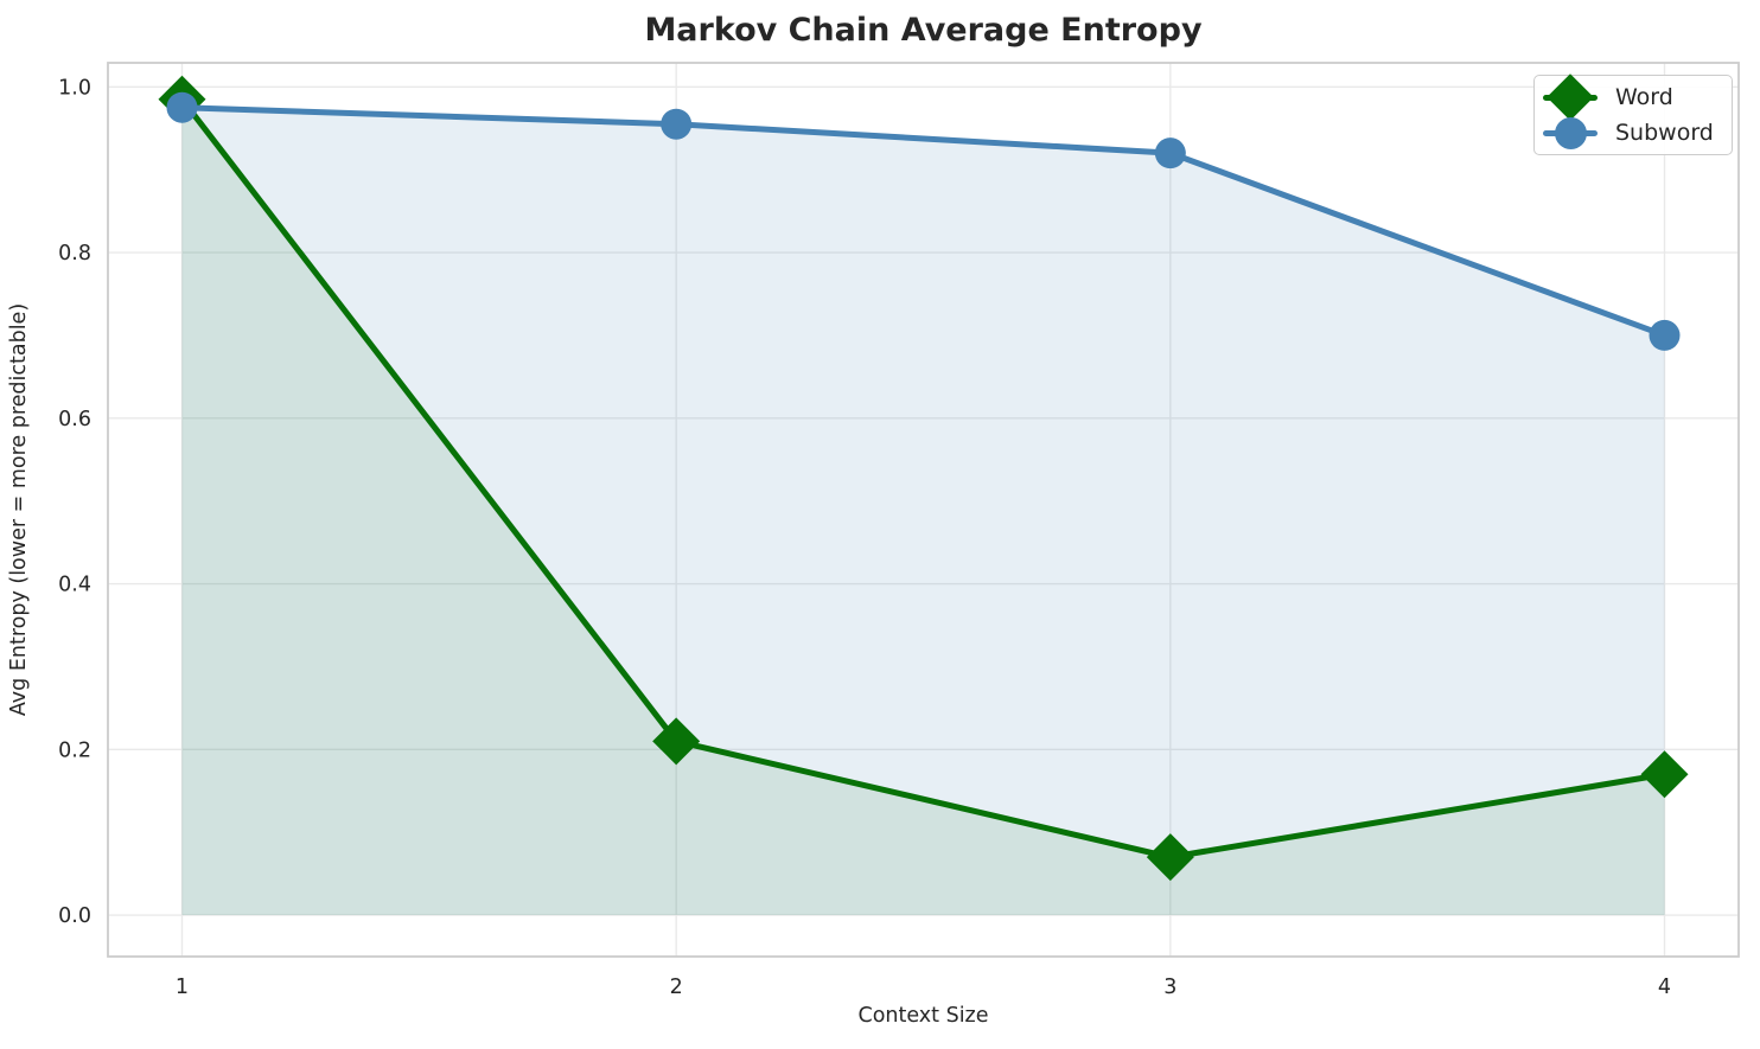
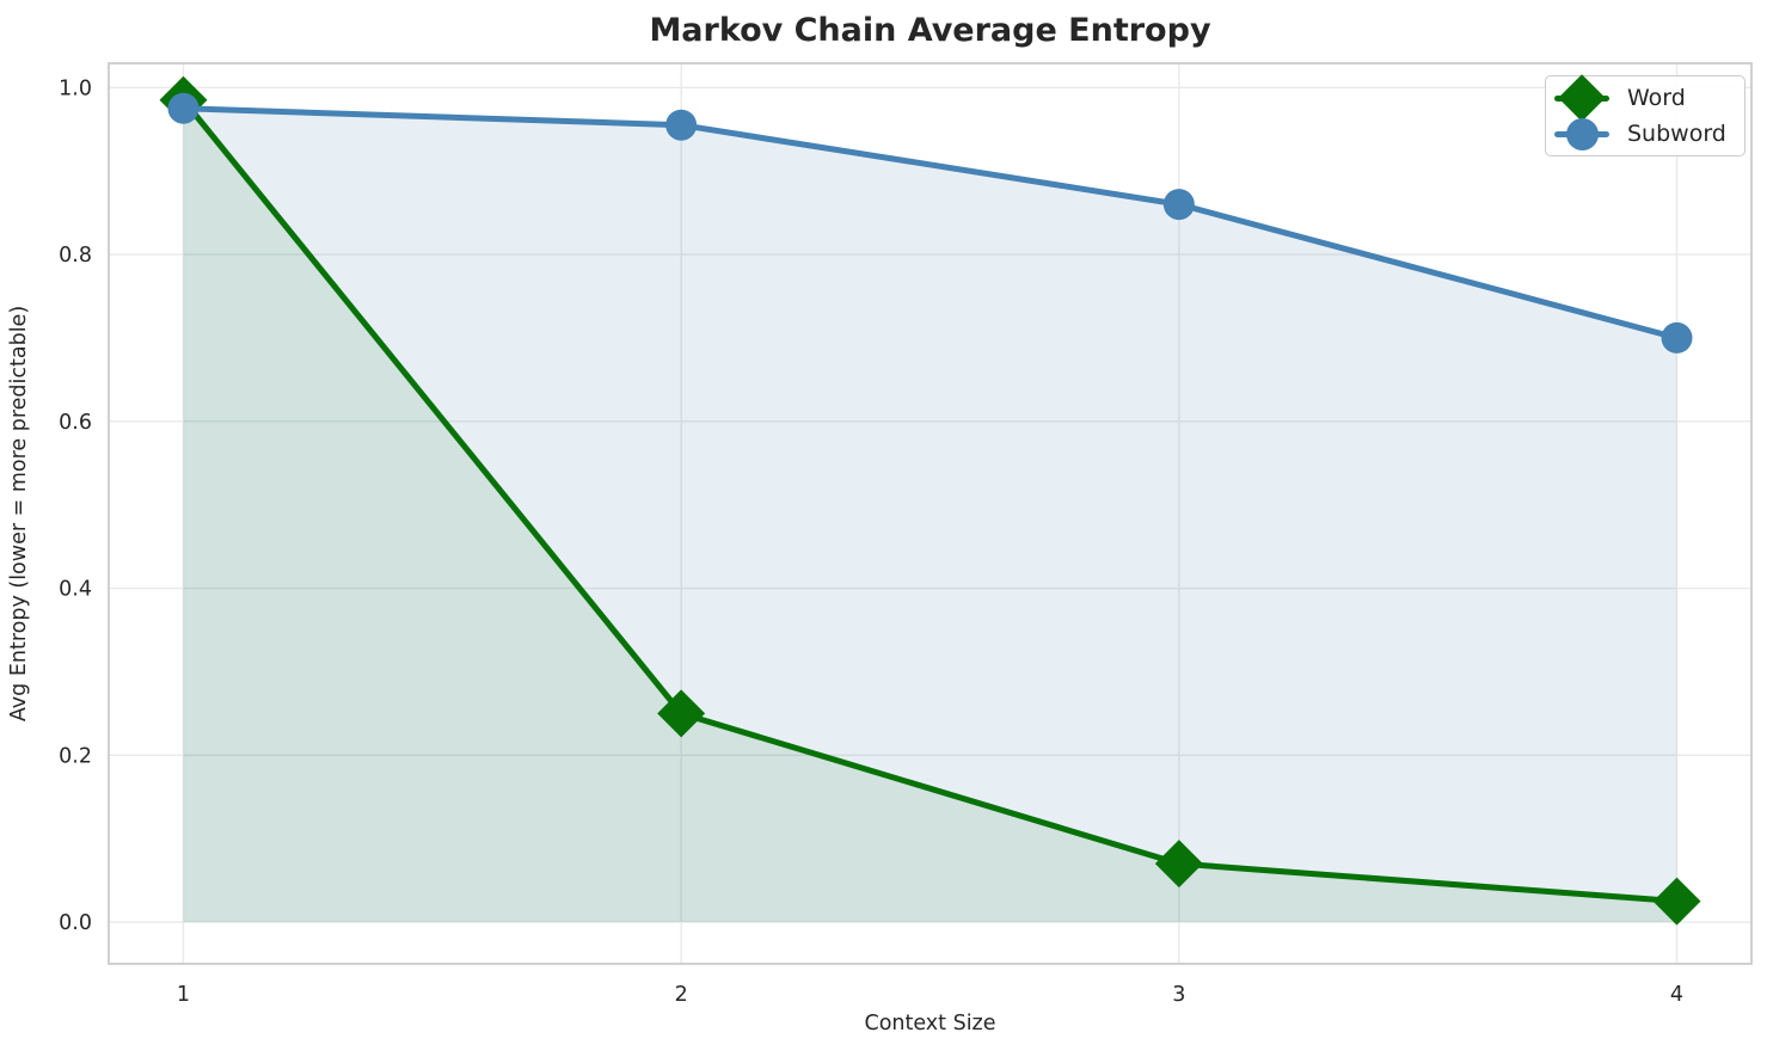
Word/2: 0.21 -> 0.25
Subword/3: 0.92 -> 0.86
Word/4: 0.17 -> 0.03
